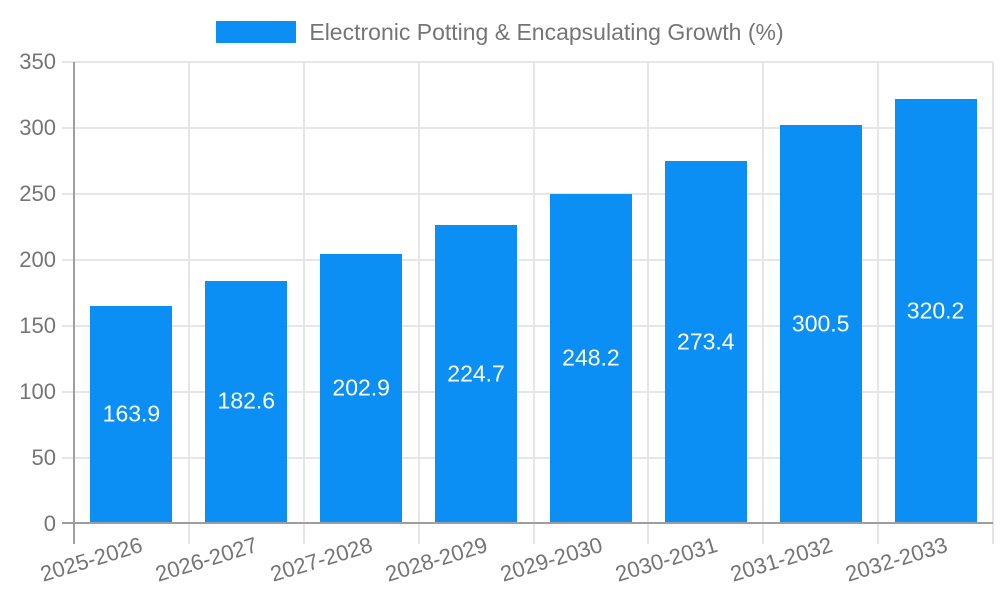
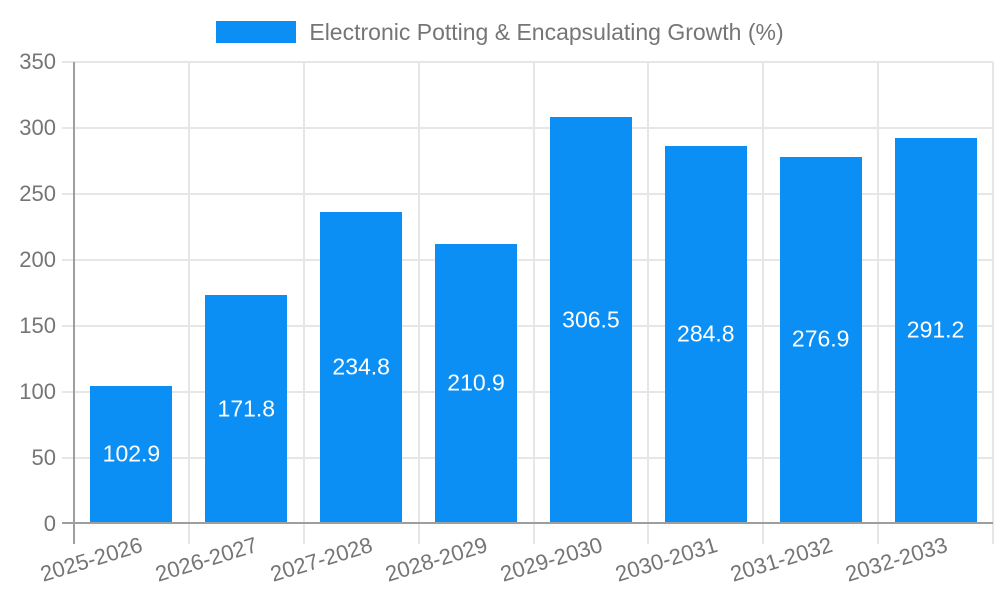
2025-2026: 163.9 -> 102.9
2026-2027: 182.6 -> 171.8
2027-2028: 202.9 -> 234.8
2028-2029: 224.7 -> 210.9
2029-2030: 248.2 -> 306.5
2030-2031: 273.4 -> 284.8
2031-2032: 300.5 -> 276.9
2032-2033: 320.2 -> 291.2
